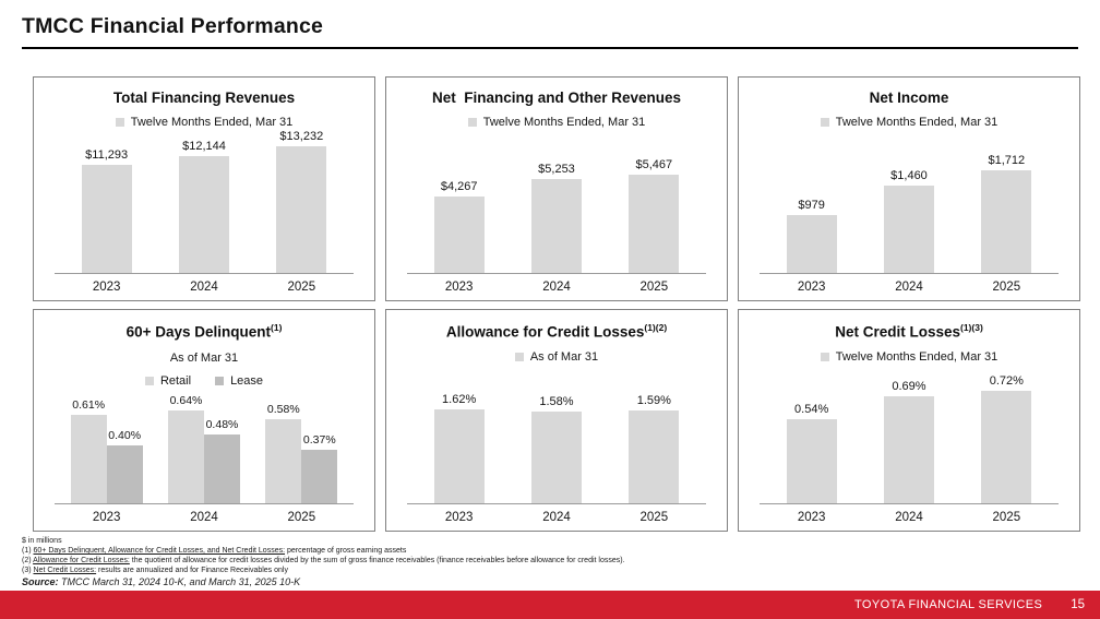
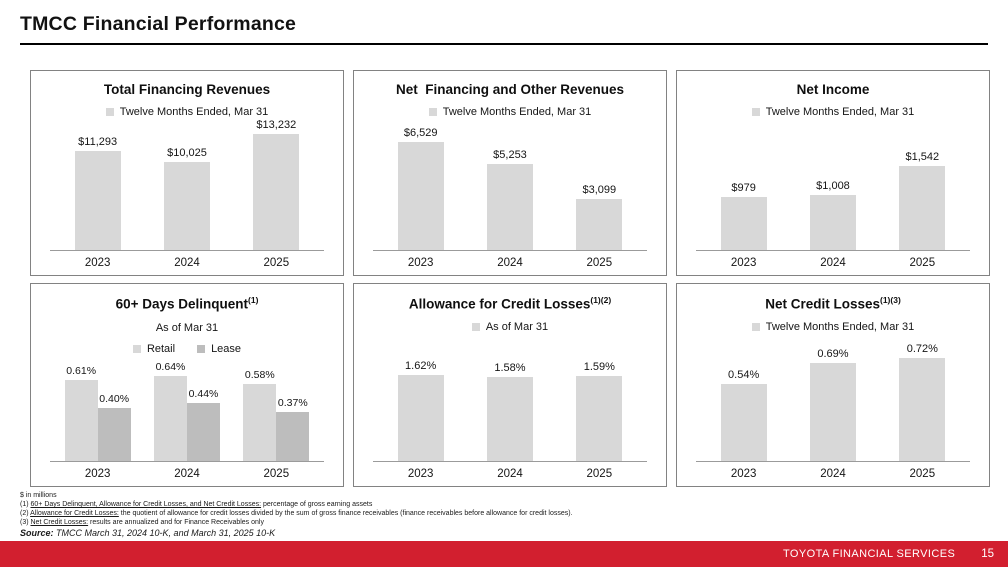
Total Financing Revenues/2024: $12,144 -> $10,025
Net Financing and Other Revenues/2023: $4,267 -> $6,529
Net Financing and Other Revenues/2025: $5,467 -> $3,099
Net Income/2024: $1,460 -> $1,008
Net Income/2025: $1,712 -> $1,542
60+ Days Delinquent/Lease/2024: 0.48% -> 0.44%
